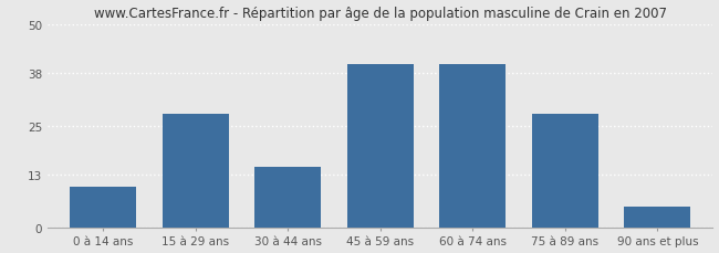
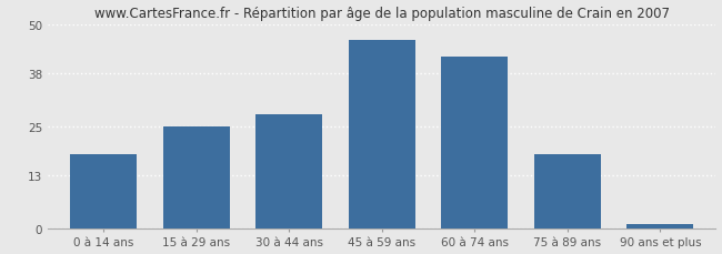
0 à 14 ans: 10 -> 18
15 à 29 ans: 28 -> 25
30 à 44 ans: 15 -> 28
45 à 59 ans: 40 -> 46
60 à 74 ans: 40 -> 42
75 à 89 ans: 28 -> 18
90 ans et plus: 5 -> 1
